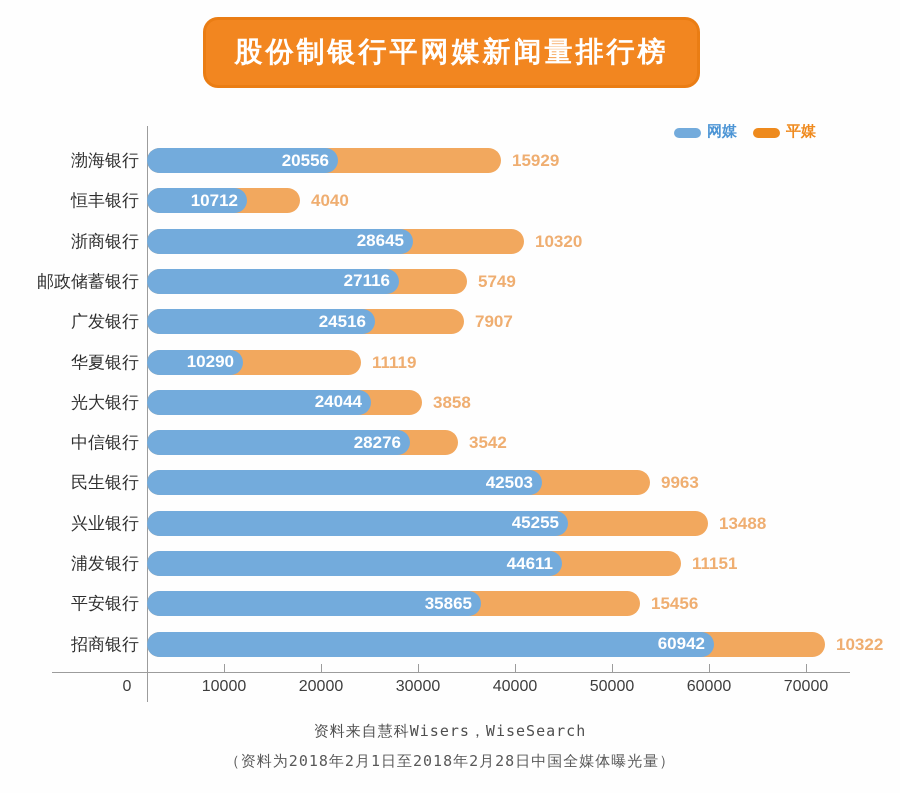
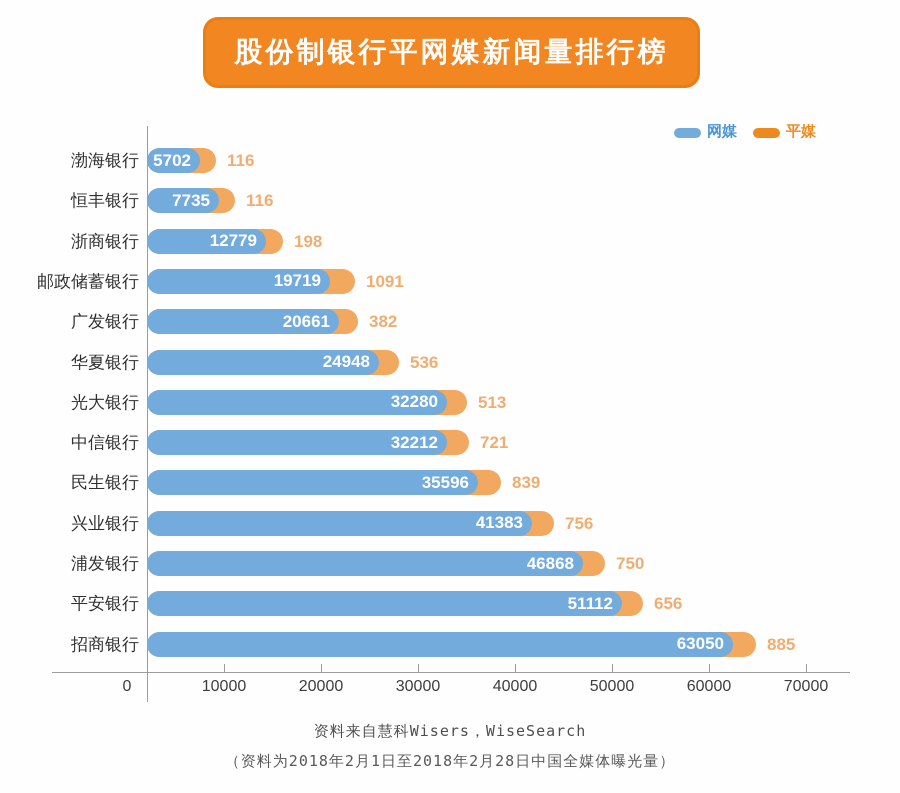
网媒/渤海银行: 20556 -> 5702
平媒/渤海银行: 15929 -> 116
网媒/恒丰银行: 10712 -> 7735
平媒/恒丰银行: 4040 -> 116
网媒/浙商银行: 28645 -> 12779
平媒/浙商银行: 10320 -> 198
网媒/邮政储蓄银行: 27116 -> 19719
平媒/邮政储蓄银行: 5749 -> 1091
网媒/广发银行: 24516 -> 20661
平媒/广发银行: 7907 -> 382
网媒/华夏银行: 10290 -> 24948
平媒/华夏银行: 11119 -> 536
网媒/光大银行: 24044 -> 32280
平媒/光大银行: 3858 -> 513
网媒/中信银行: 28276 -> 32212
平媒/中信银行: 3542 -> 721
网媒/民生银行: 42503 -> 35596
平媒/民生银行: 9963 -> 839
网媒/兴业银行: 45255 -> 41383
平媒/兴业银行: 13488 -> 756
网媒/浦发银行: 44611 -> 46868
平媒/浦发银行: 11151 -> 750
网媒/平安银行: 35865 -> 51112
平媒/平安银行: 15456 -> 656
网媒/招商银行: 60942 -> 63050
平媒/招商银行: 10322 -> 885
